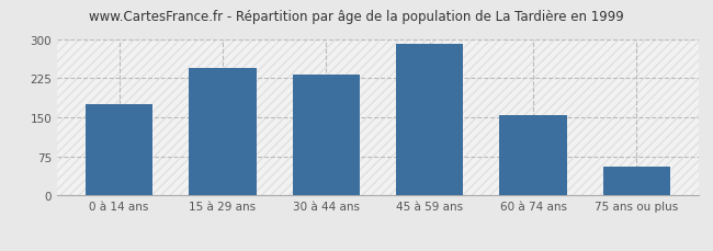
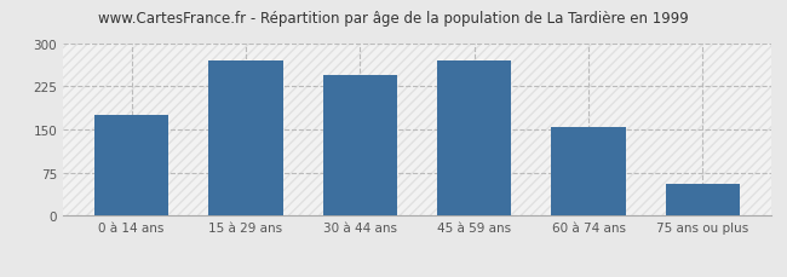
15 à 29 ans: 245 -> 270
30 à 44 ans: 232 -> 245
45 à 59 ans: 291 -> 270
